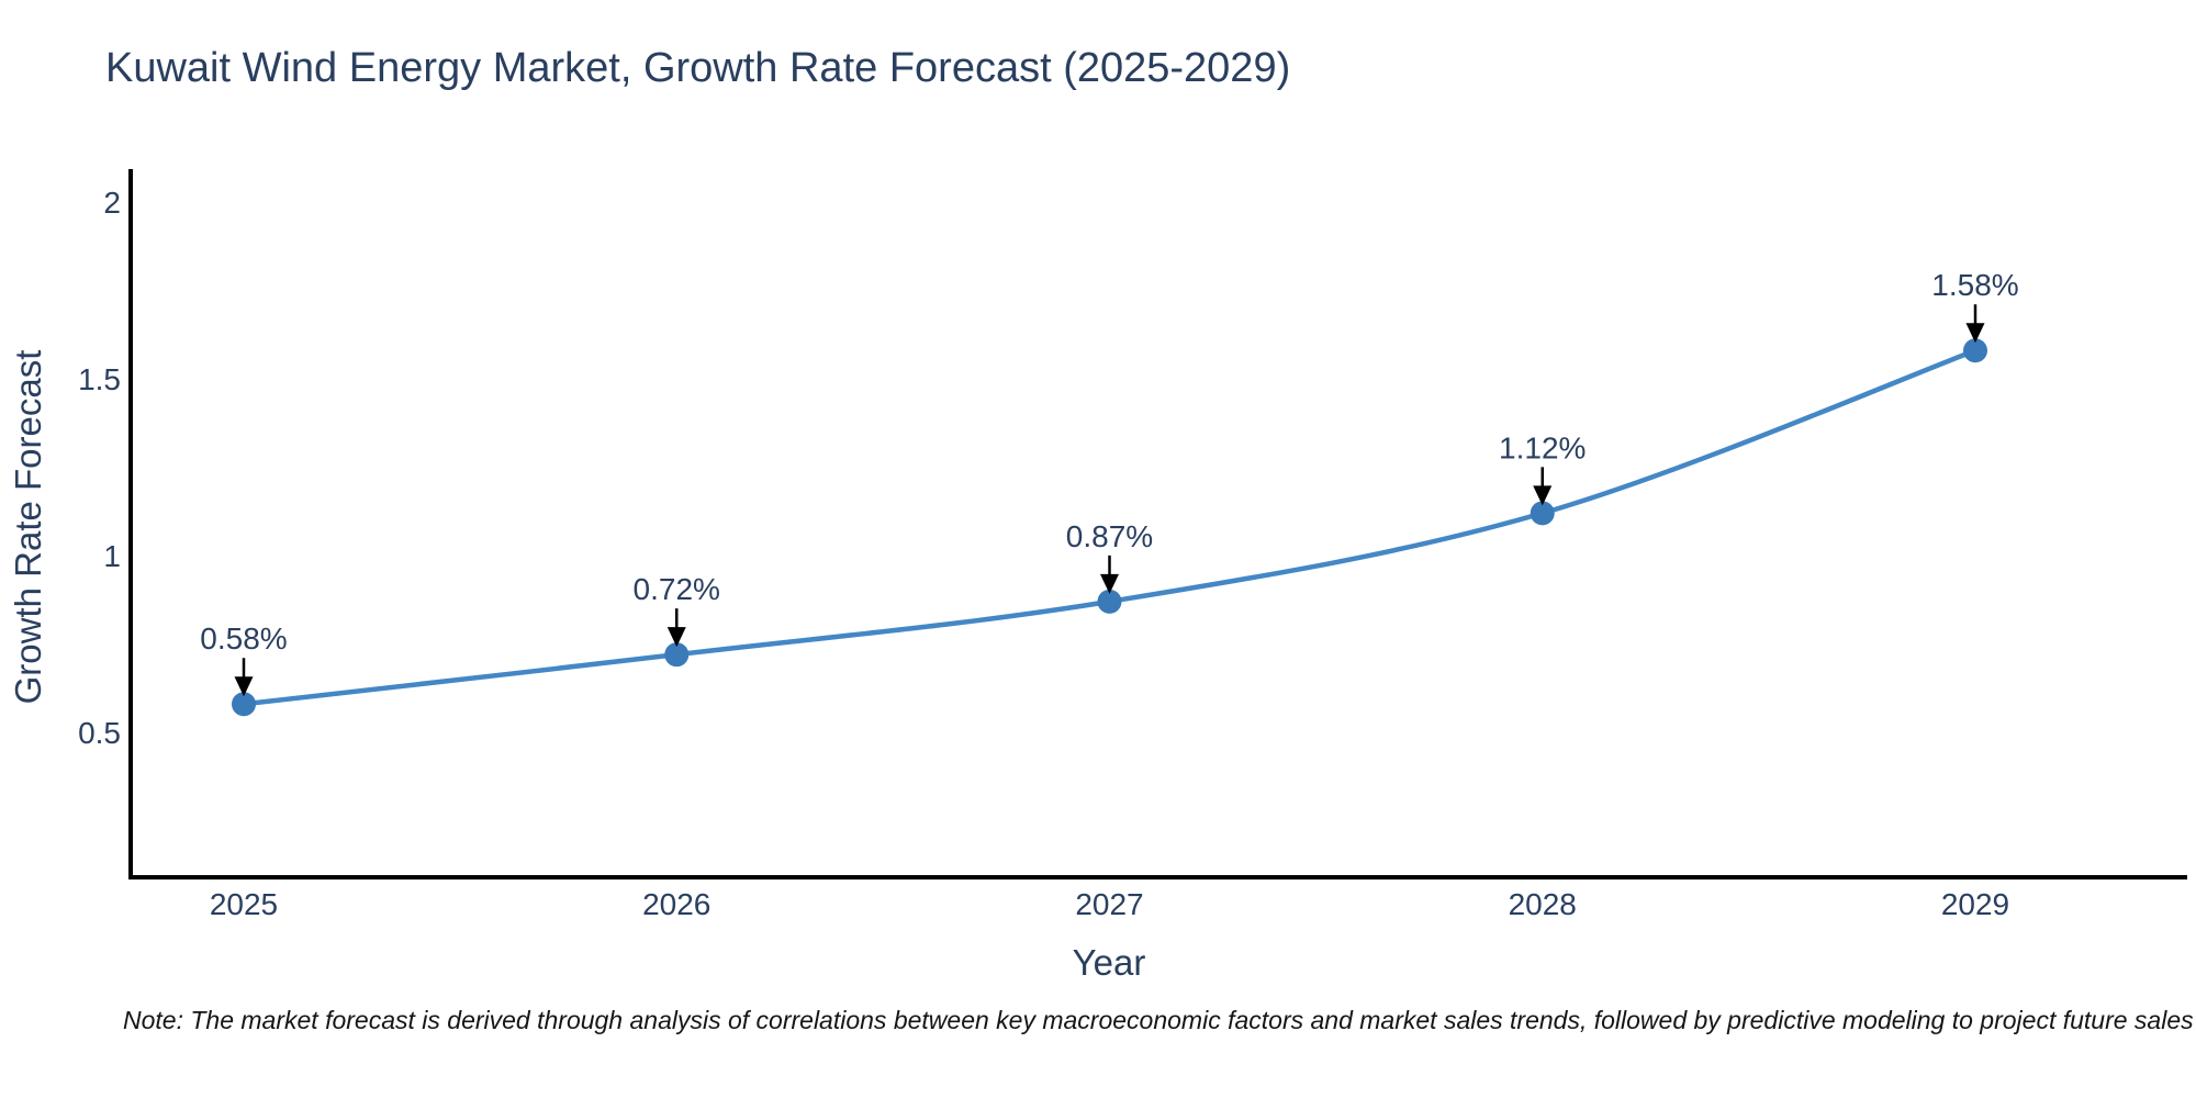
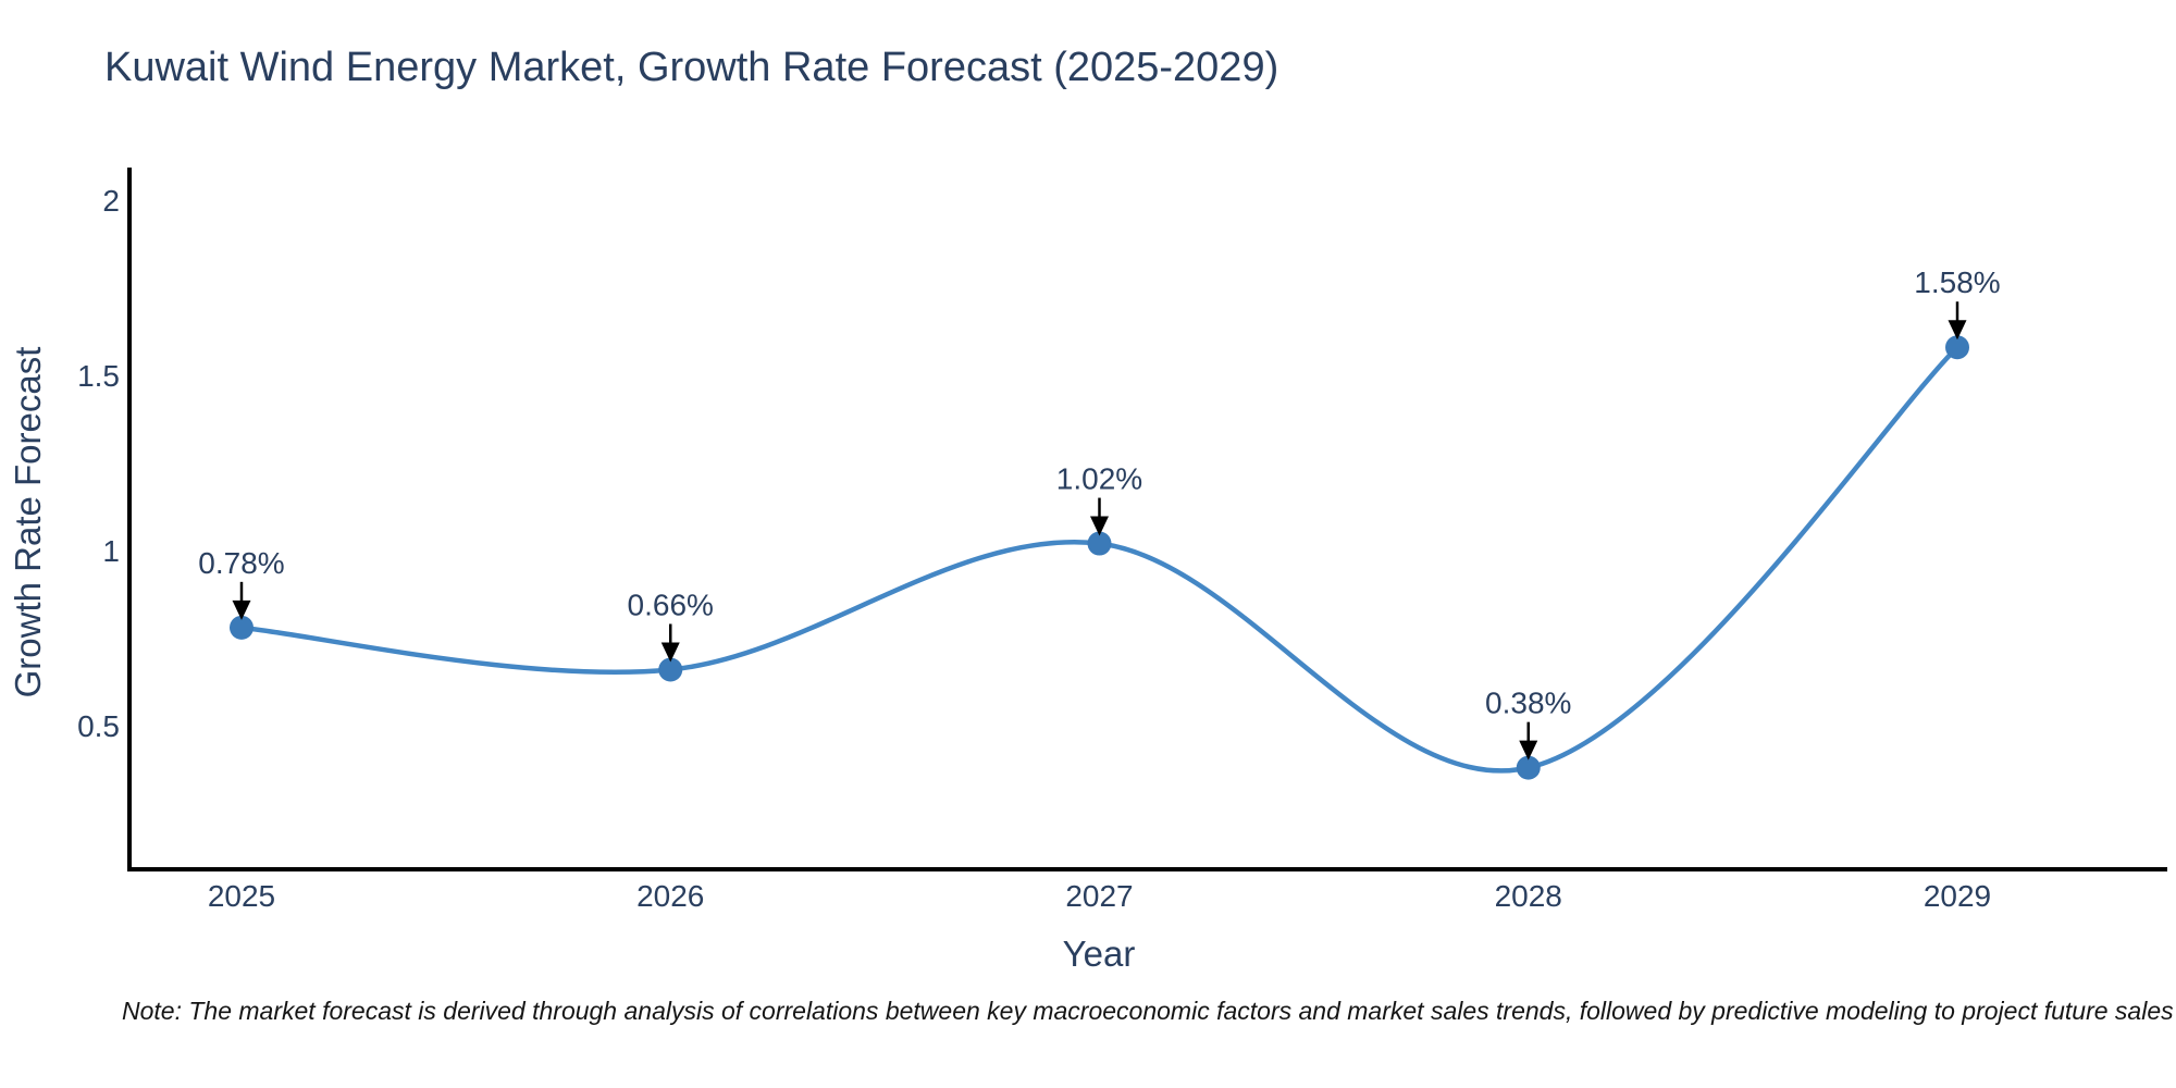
2025: 0.58% -> 0.78%
2026: 0.72% -> 0.66%
2027: 0.87% -> 1.02%
2028: 1.12% -> 0.38%
